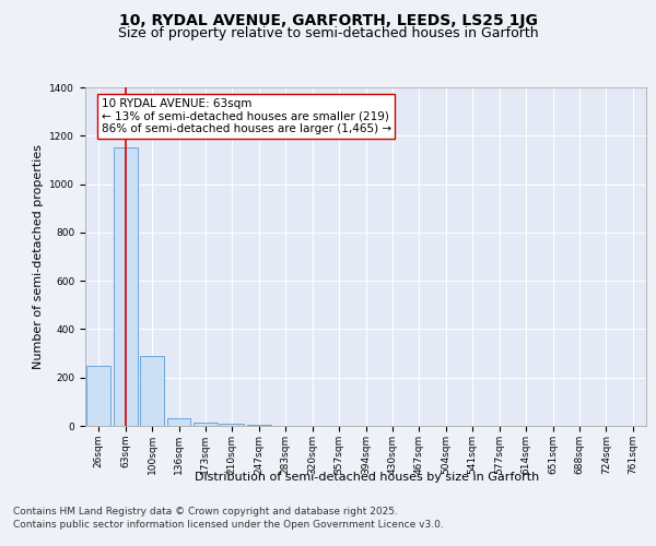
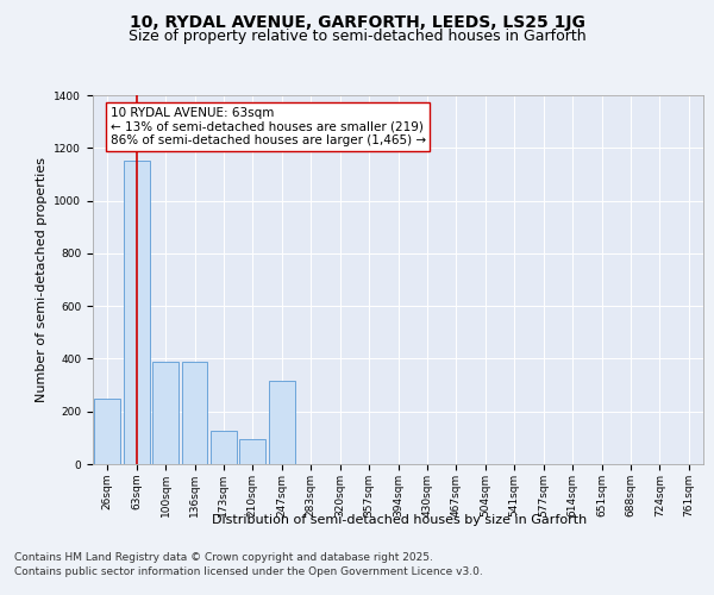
100sqm: 290 -> 390
136sqm: 30 -> 390
173sqm: 15 -> 125
210sqm: 8 -> 95
247sqm: 3 -> 315
